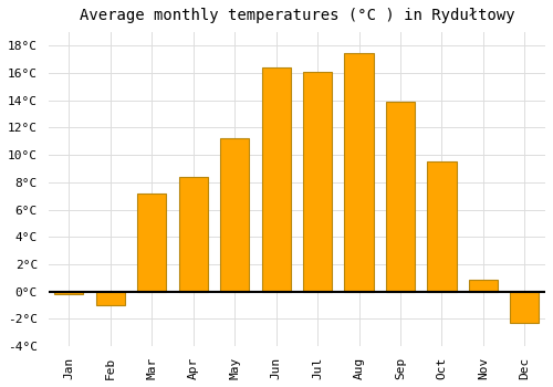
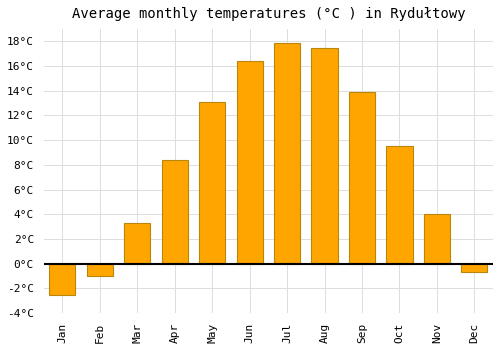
Jan: -0.2°C -> -2.5°C
Mar: 7.2°C -> 3.3°C
May: 11.2°C -> 13.1°C
Jul: 16.1°C -> 17.9°C
Nov: 0.9°C -> 4.0°C
Dec: -2.3°C -> -0.7°C
